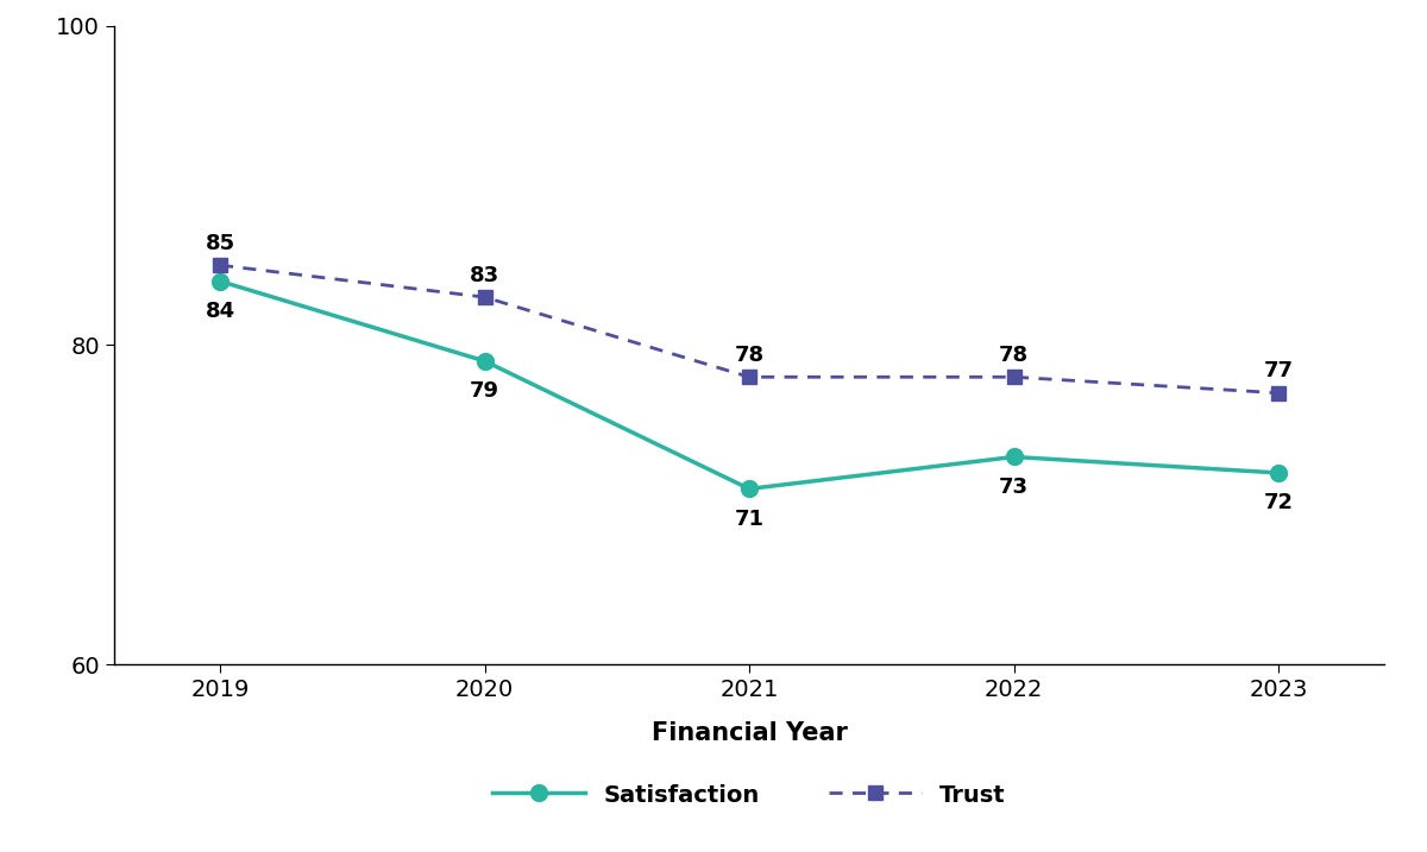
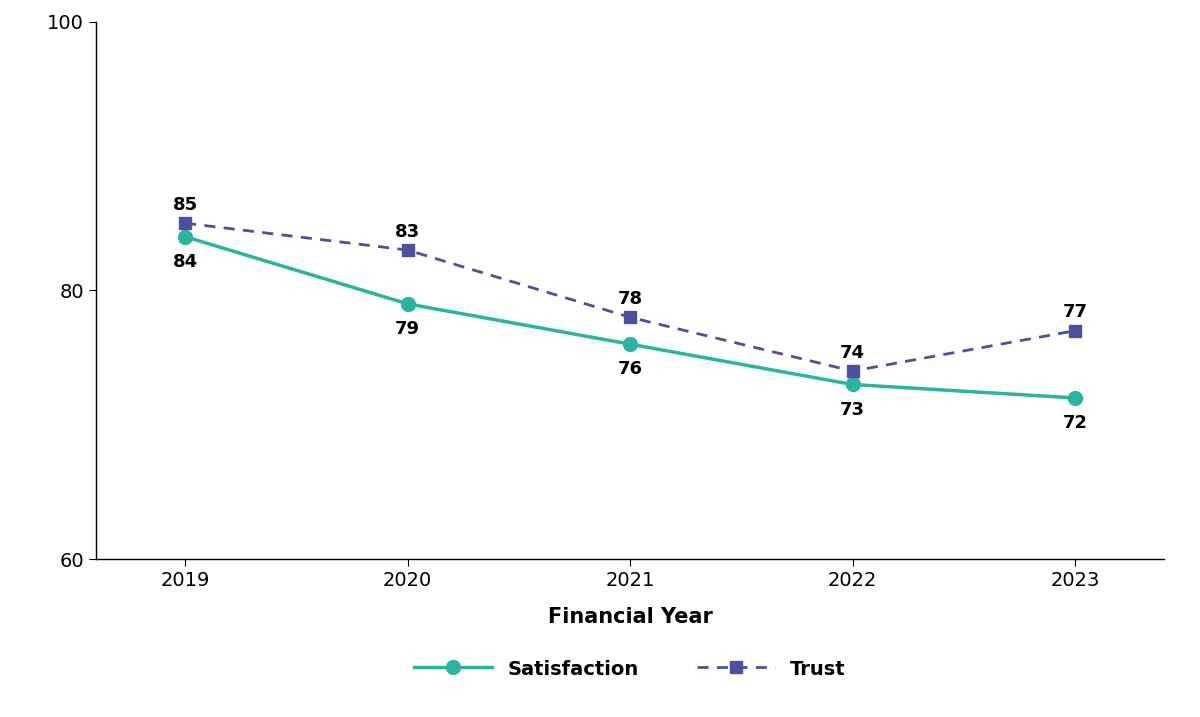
Satisfaction/2021: 71 -> 76
Trust/2022: 78 -> 74
